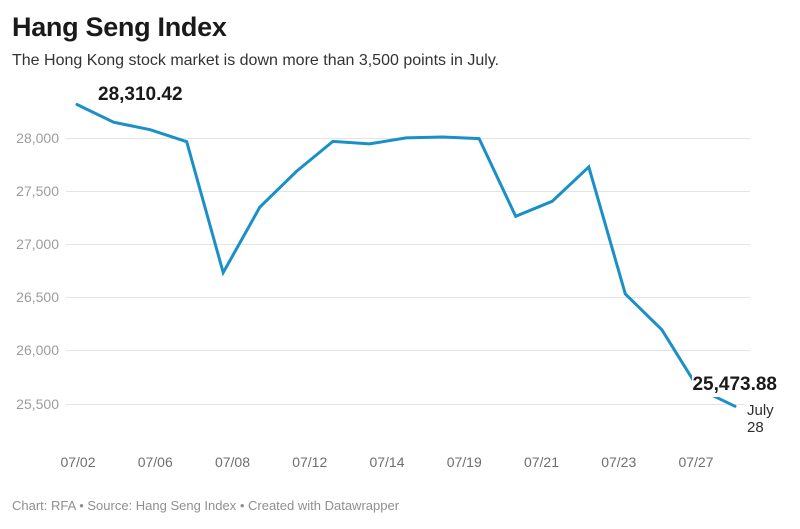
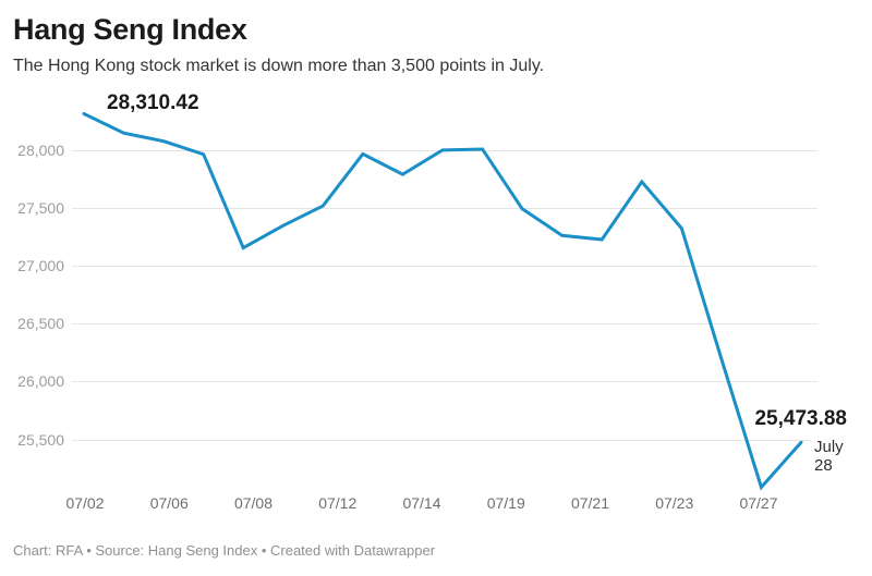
07/08: 26730 -> 27150
07/12: 27680 -> 27520
07/14: 27940 -> 27790
07/19: 27990 -> 27490
07/21: 27400 -> 27220
07/23: 26530 -> 27320
07/27: 25640 -> 25090
